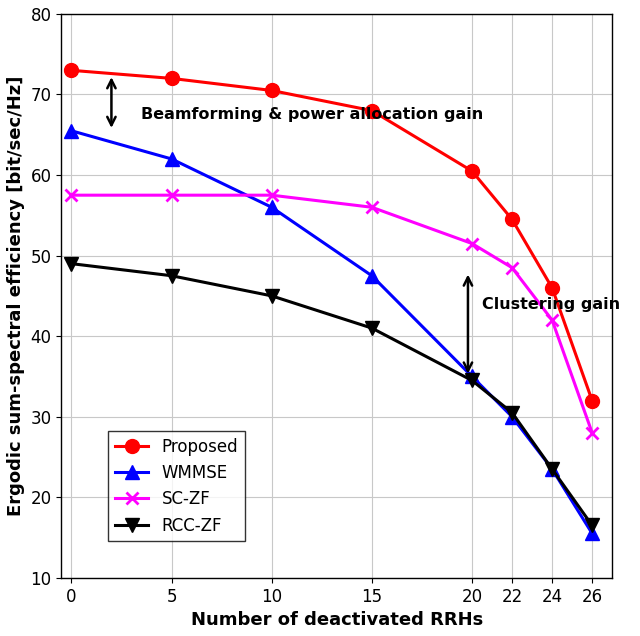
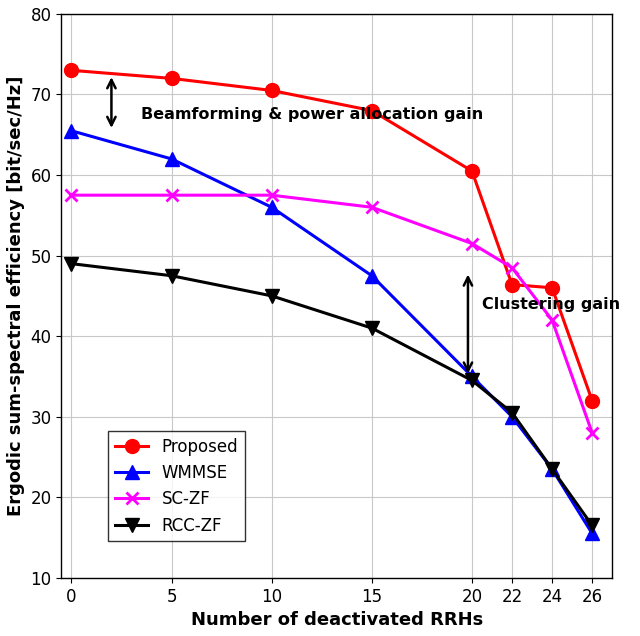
Proposed/22: 54.5 -> 46.4
